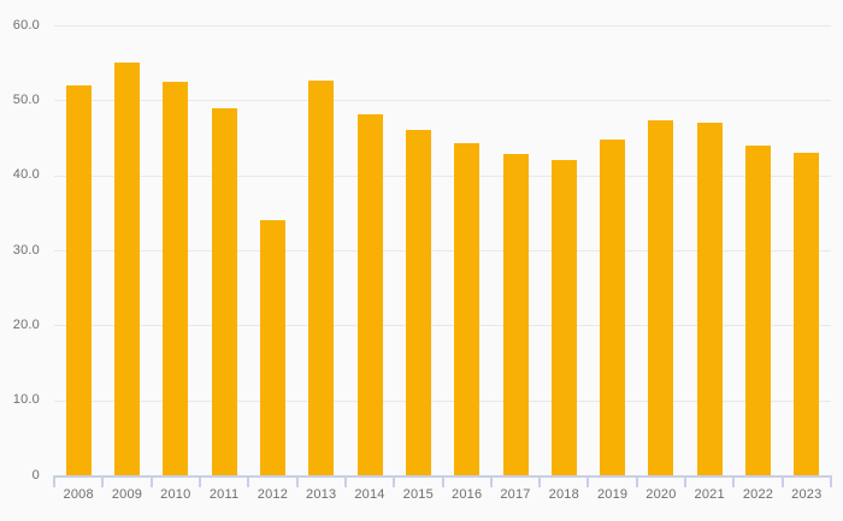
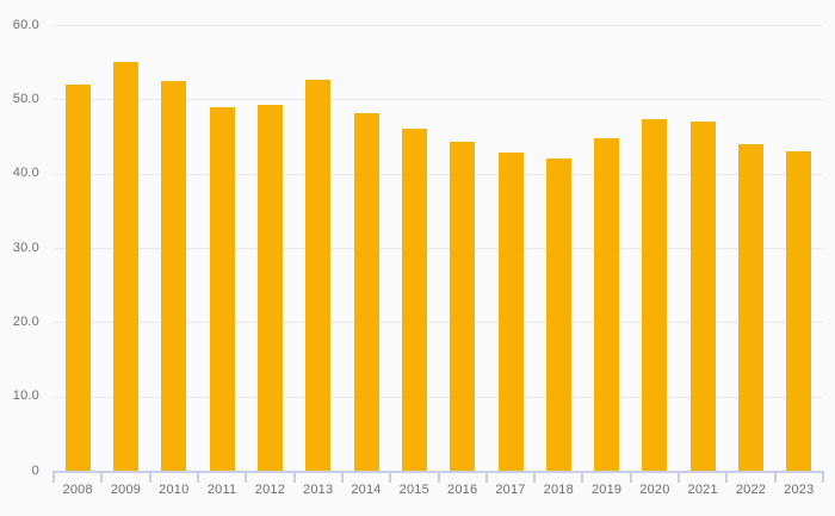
2012: 34 -> 49
